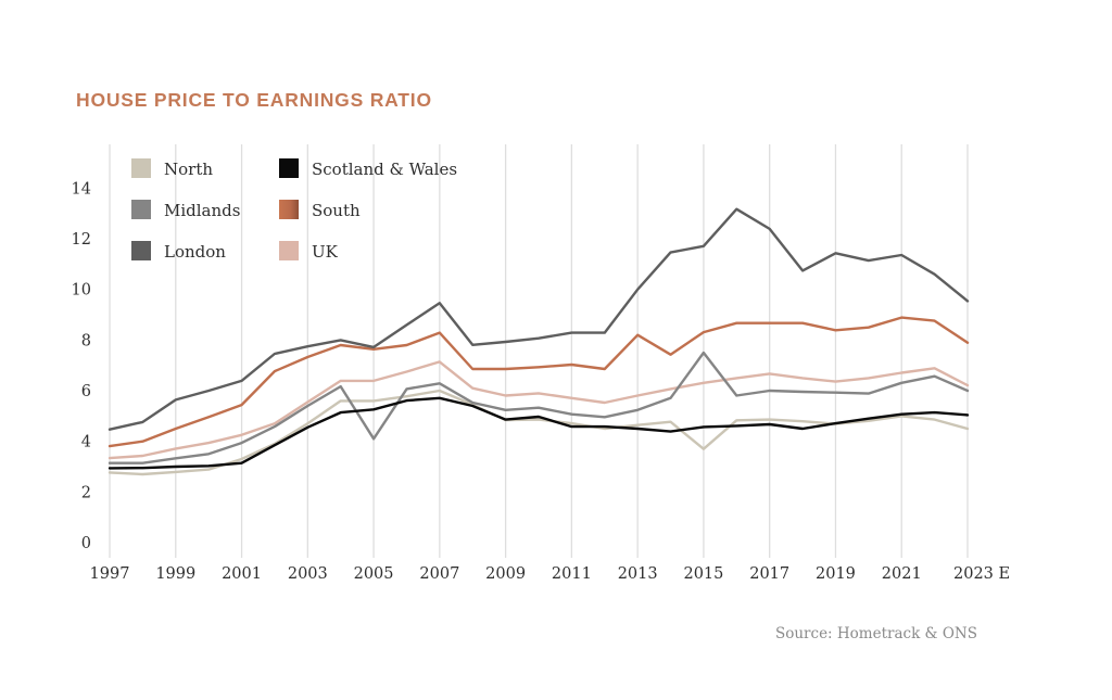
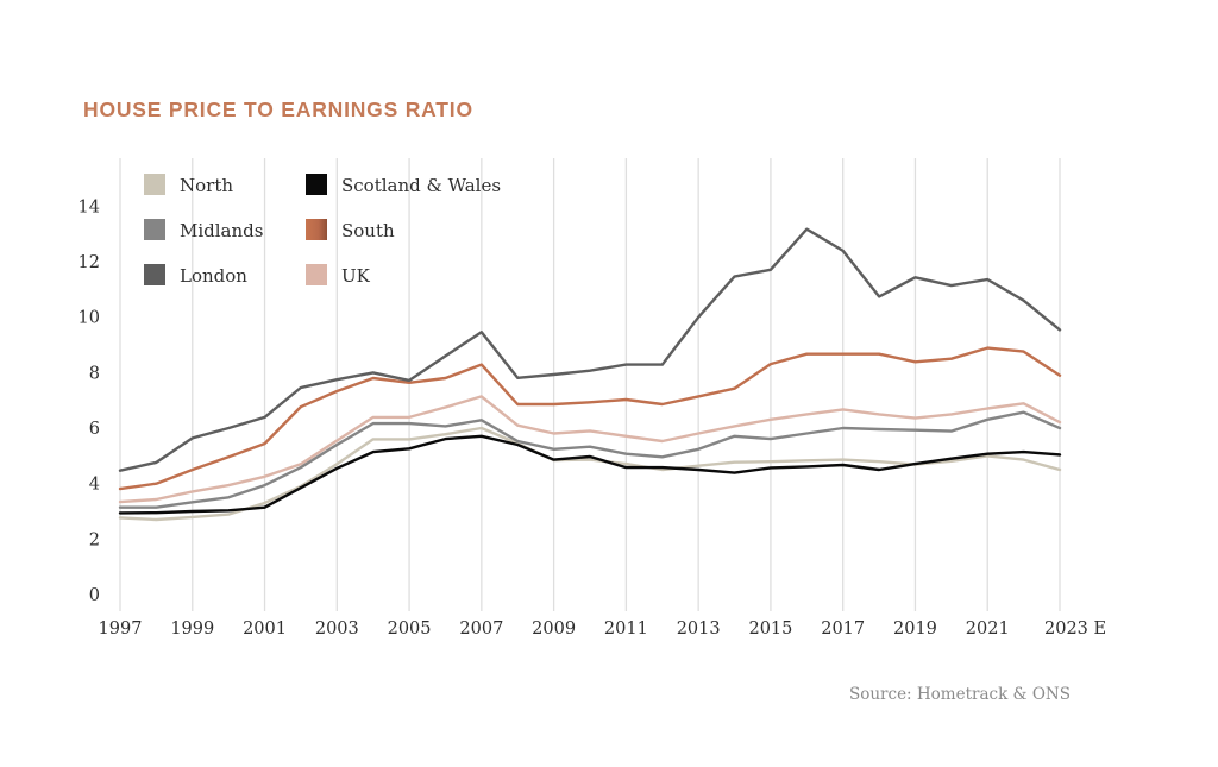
Midlands/2005: 4.1 -> 6.2
South/2013: 8.2 -> 7.1
North/2015: 3.7 -> 4.8
Midlands/2015: 7.5 -> 5.6
